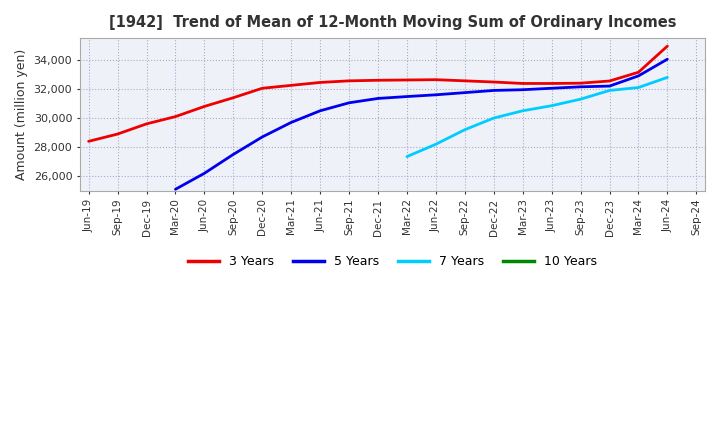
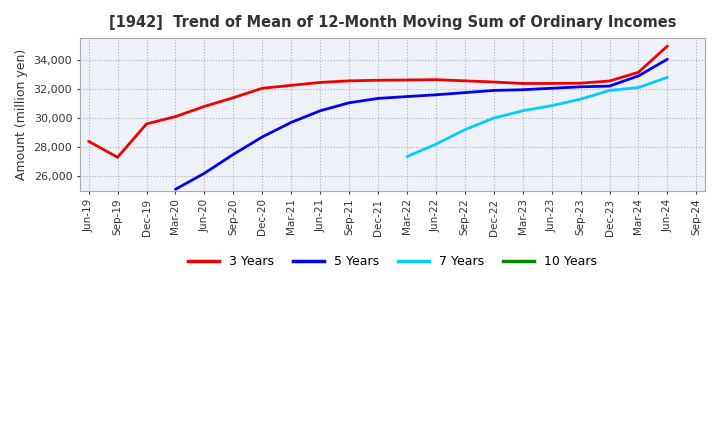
3 Years/Sep-19: 28,900 -> 27,300
